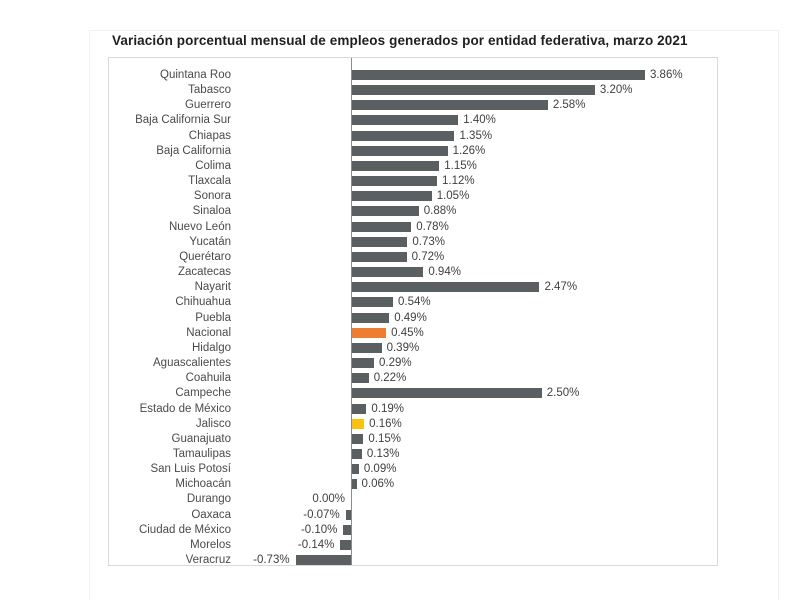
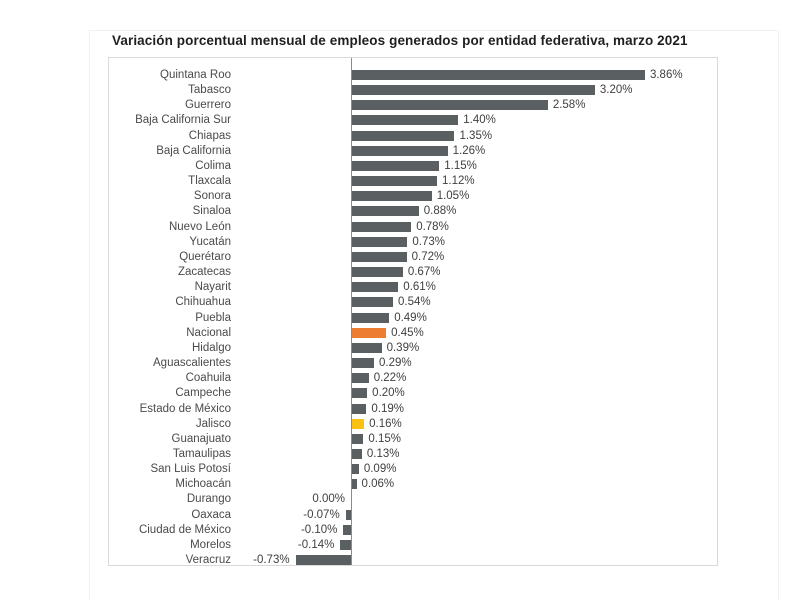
Zacatecas: 0.94% -> 0.67%
Nayarit: 2.47% -> 0.61%
Campeche: 2.50% -> 0.20%
